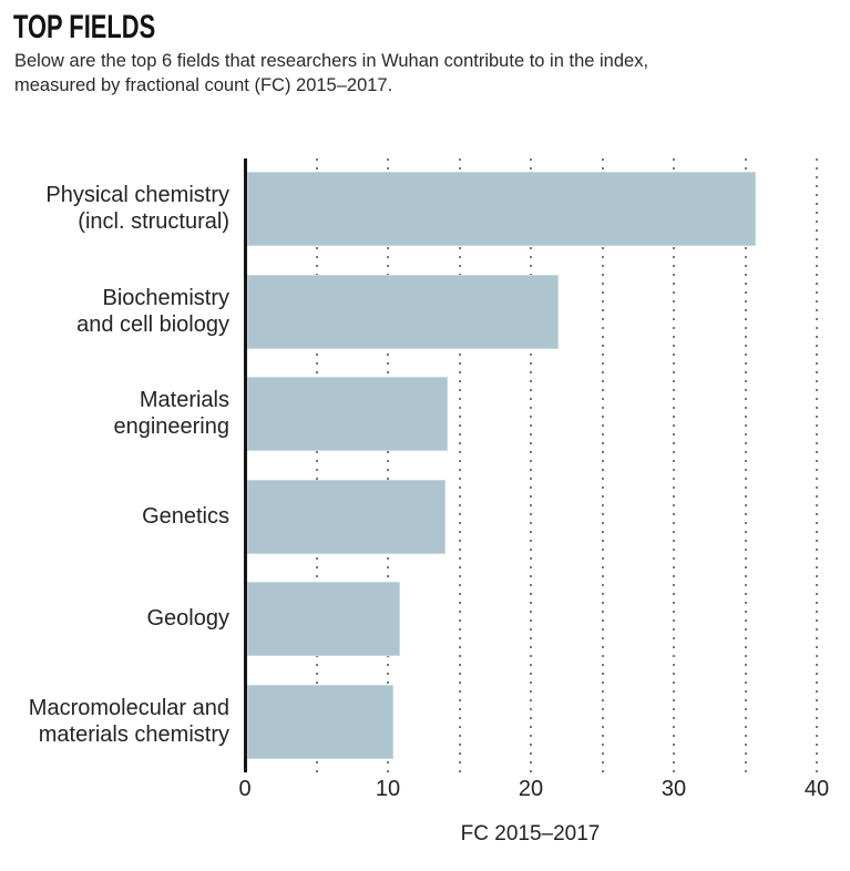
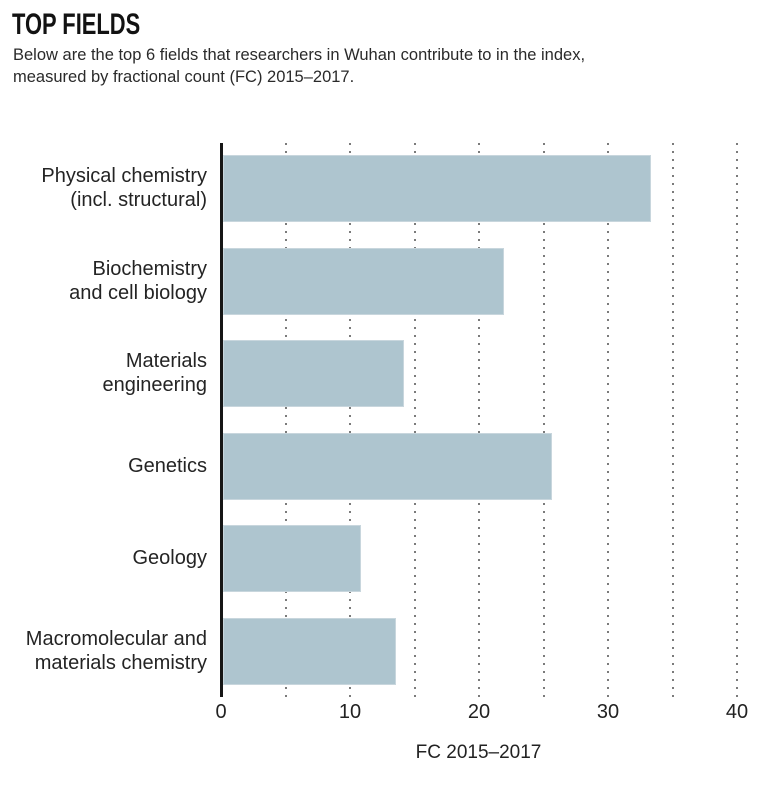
Physical chemistry (incl. structural): 35.6 -> 33.2
Genetics: 13.9 -> 25.5
Macromolecular and materials chemistry: 10.2 -> 13.4
